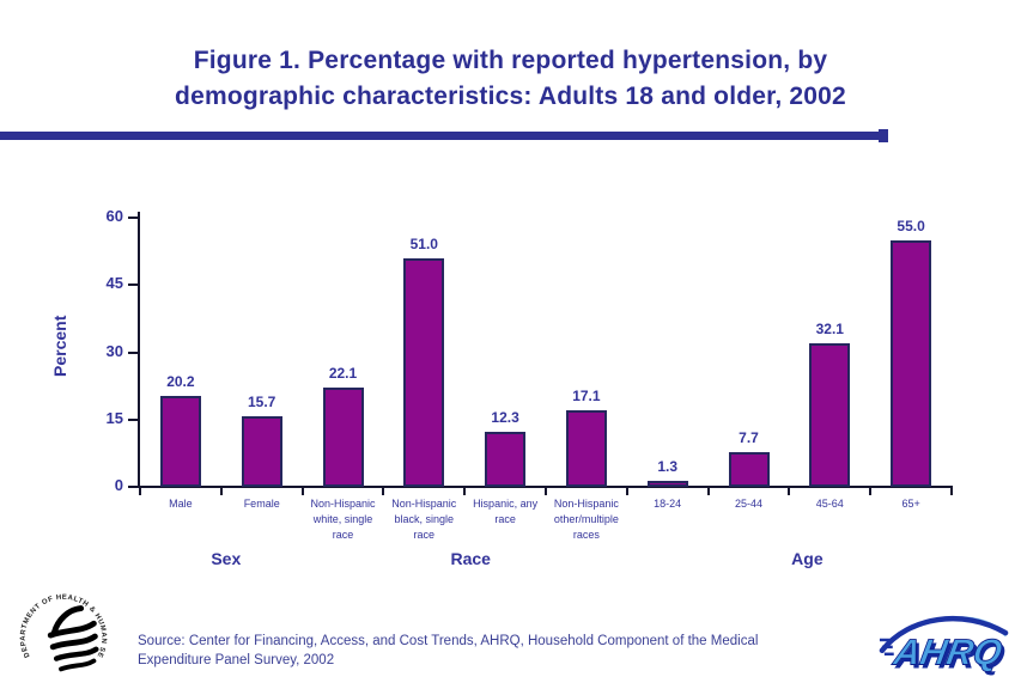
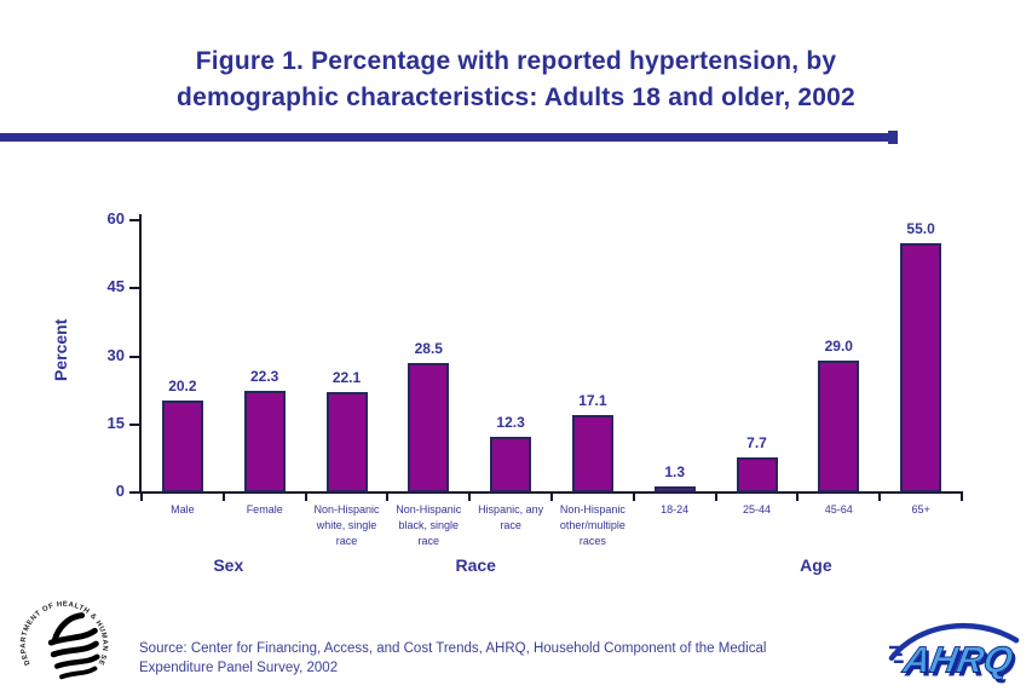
Female: 15.7 -> 22.3
Non-Hispanic black, single race: 51.0 -> 28.5
45-64: 32.1 -> 29.0
